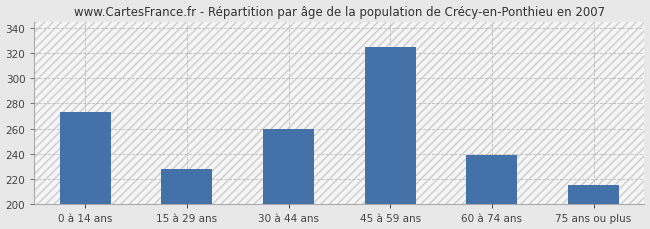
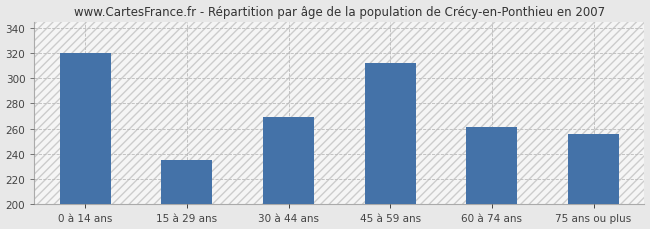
0 à 14 ans: 273 -> 320
15 à 29 ans: 228 -> 235
30 à 44 ans: 260 -> 269
45 à 59 ans: 325 -> 312
60 à 74 ans: 239 -> 261
75 ans ou plus: 215 -> 256
